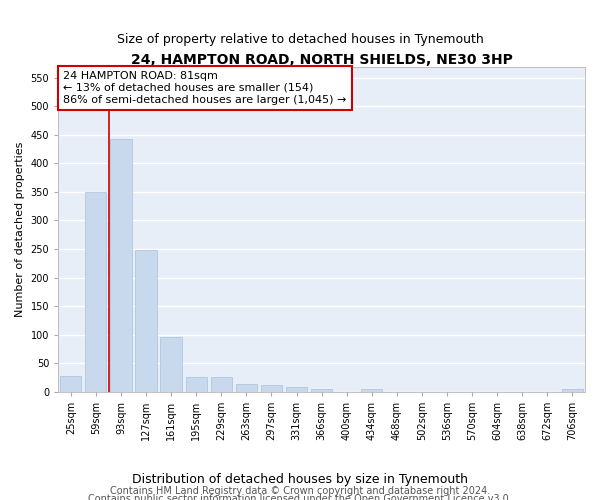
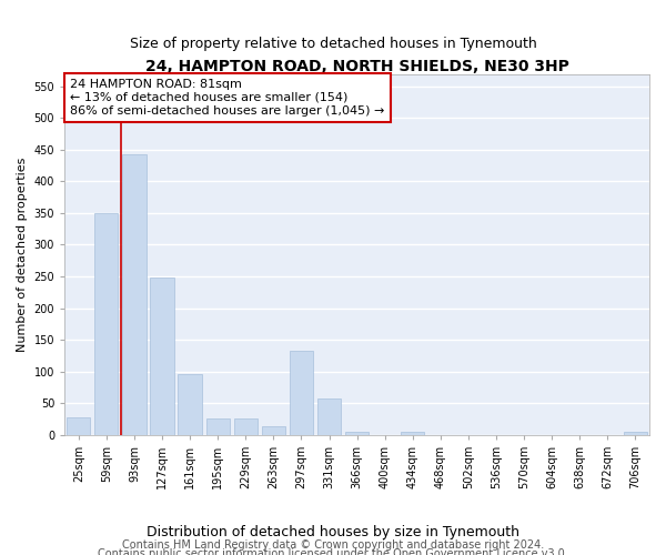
297sqm: 11 -> 132
331sqm: 8 -> 58
